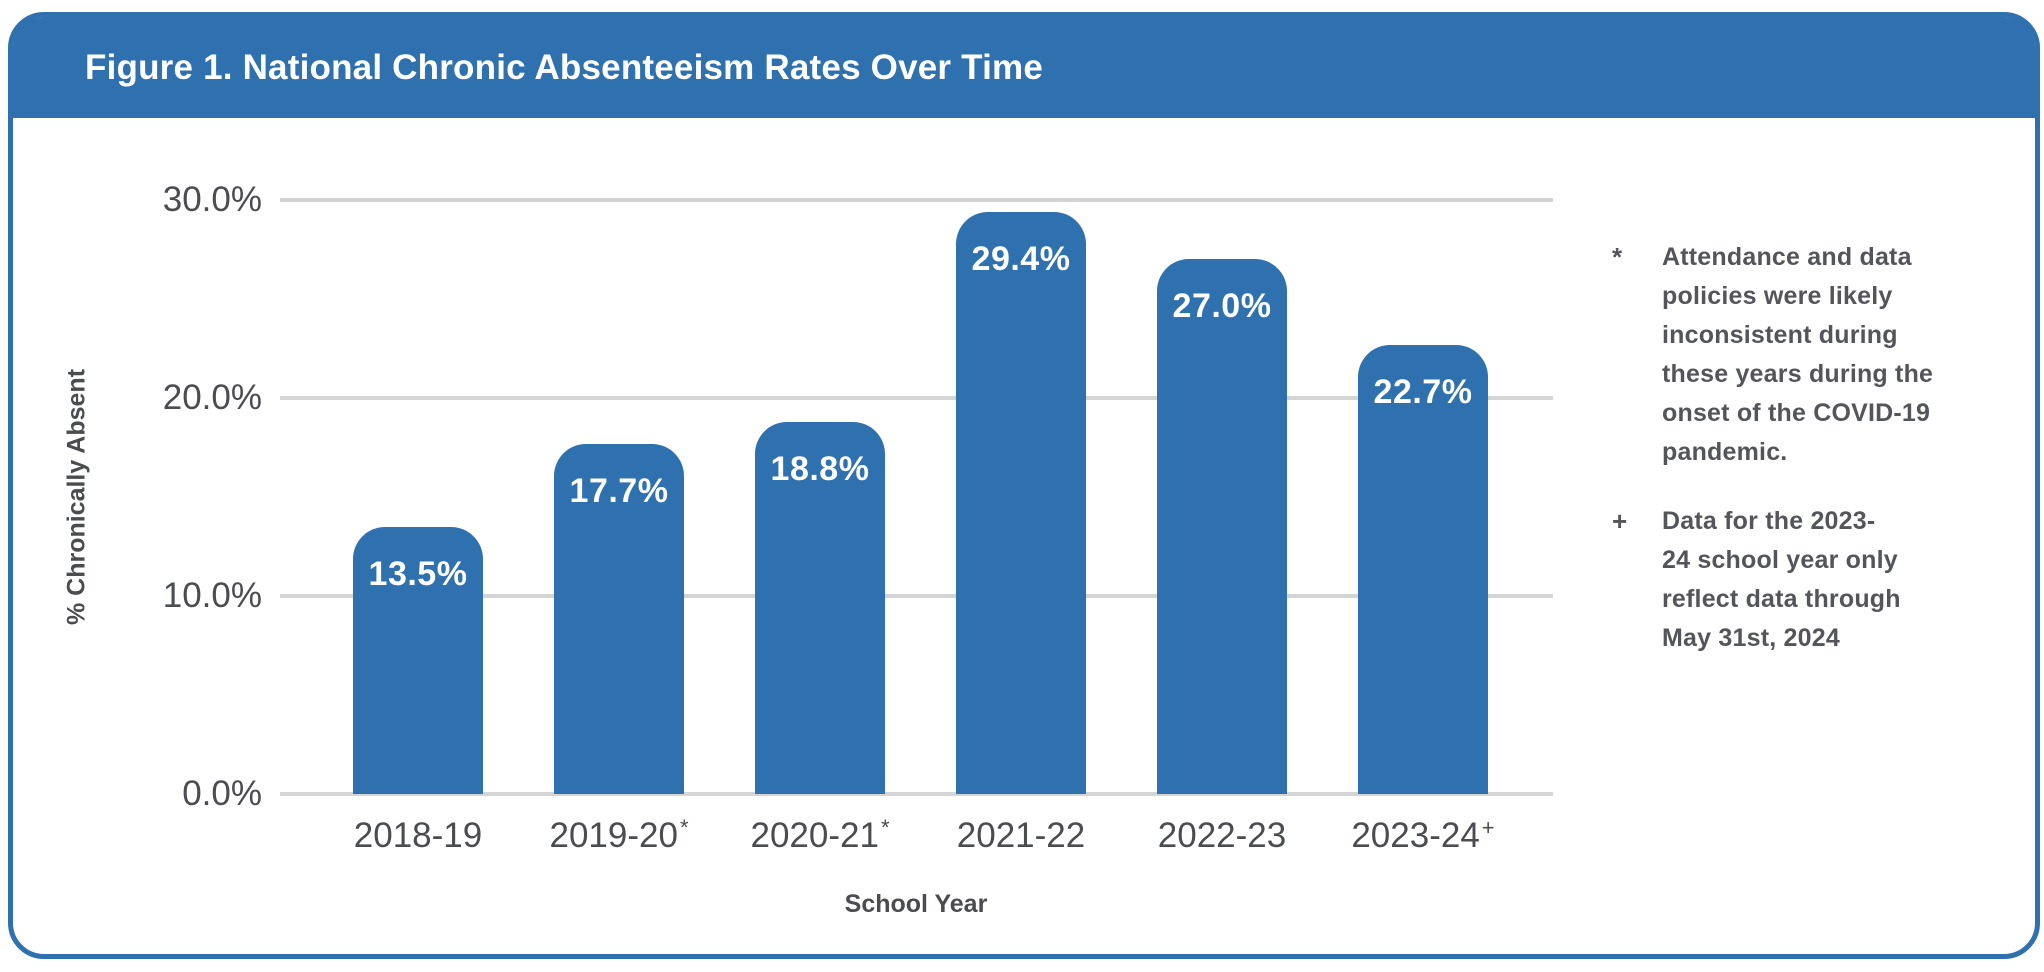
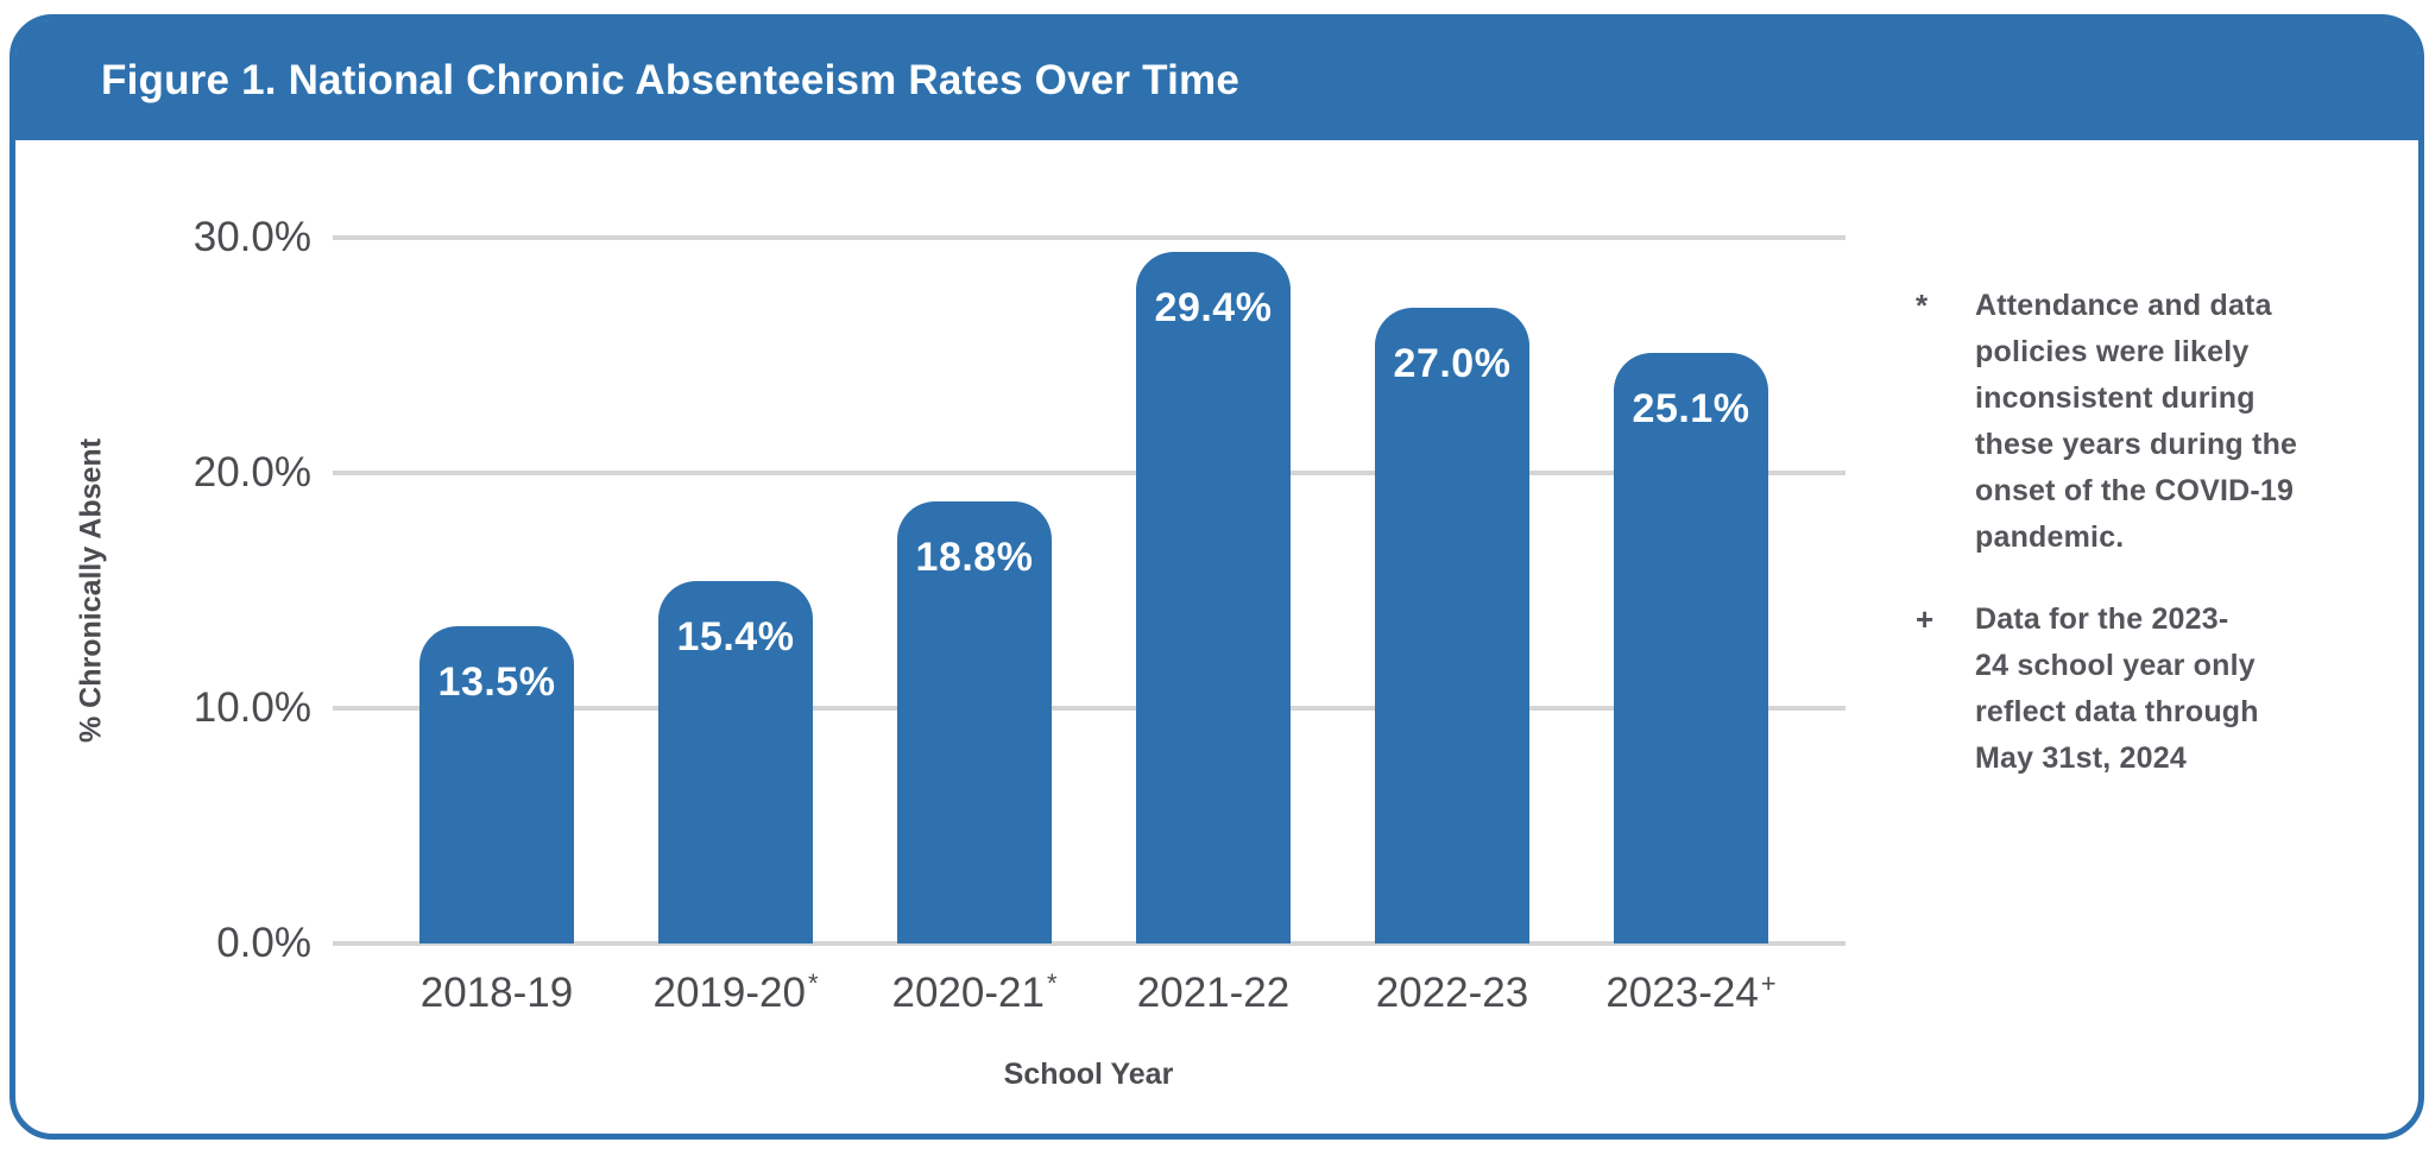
2019-20: 17.7% -> 15.4%
2023-24: 22.7% -> 25.1%
